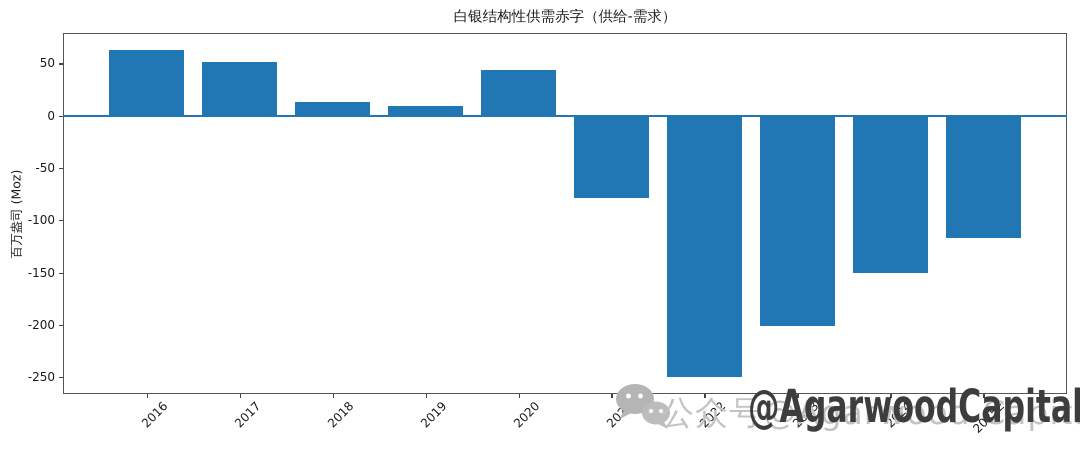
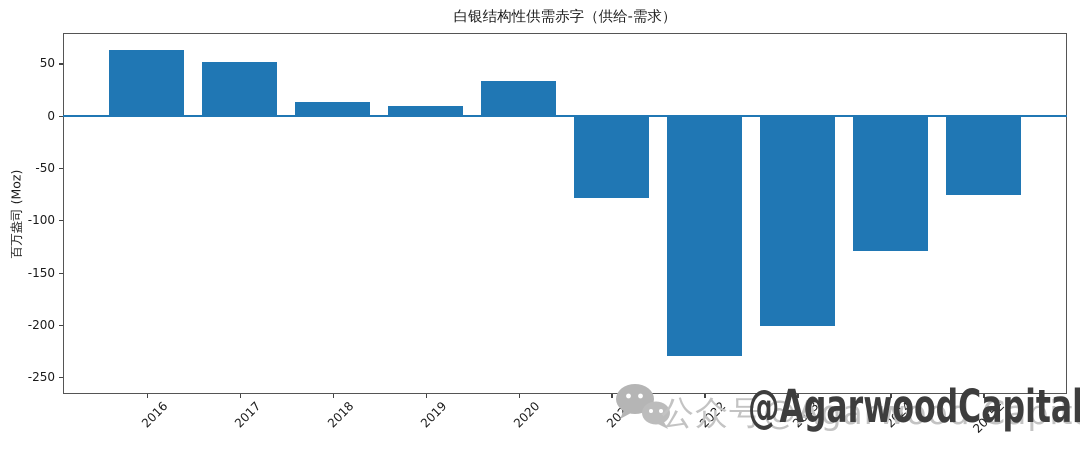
2020: 44 -> 33
2022: -250 -> -230
2024: -150 -> -129
2025E: -117 -> -76
